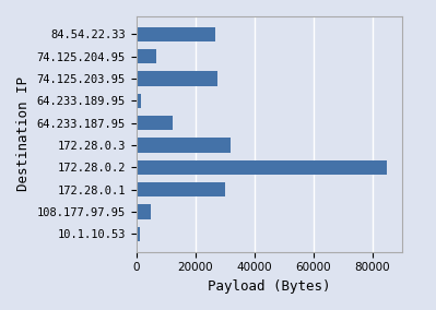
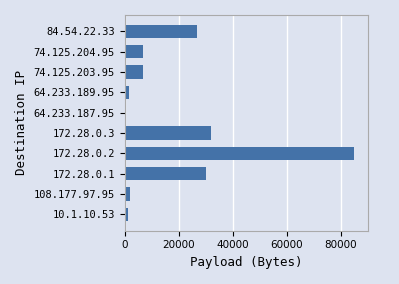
74.125.203.95: 27500 -> 7000
64.233.187.95: 12500 -> 500
108.177.97.95: 5000 -> 2000
